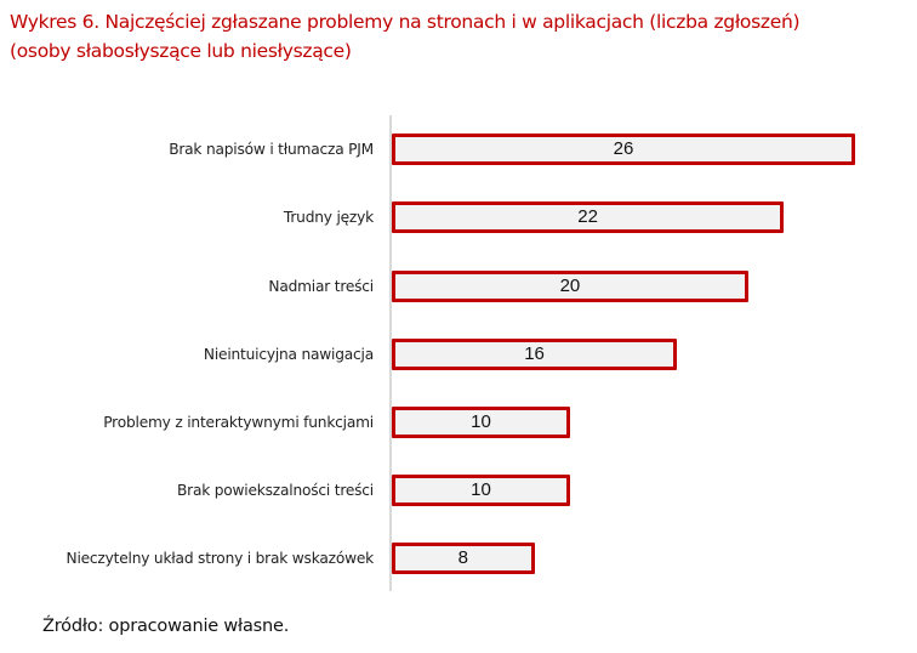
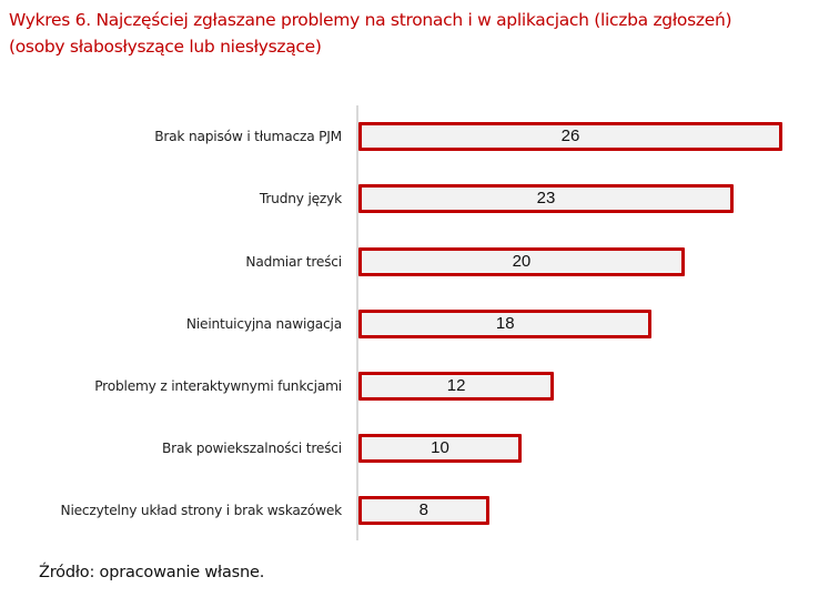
Trudny język: 22 -> 23
Nieintuicyjna nawigacja: 16 -> 18
Problemy z interaktywnymi funkcjami: 10 -> 12
